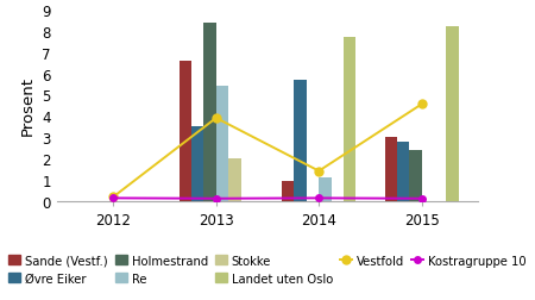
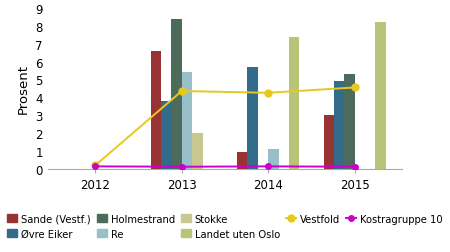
Øvre Eiker/2013: 3.5 -> 3.8
Vestfold/2013: 3.9 -> 4.3
Vestfold/2014: 1.4 -> 4.2
Landet uten Oslo/2014: 7.7 -> 7.4
Øvre Eiker/2015: 2.8 -> 4.9
Holmestrand/2015: 2.4 -> 5.3
